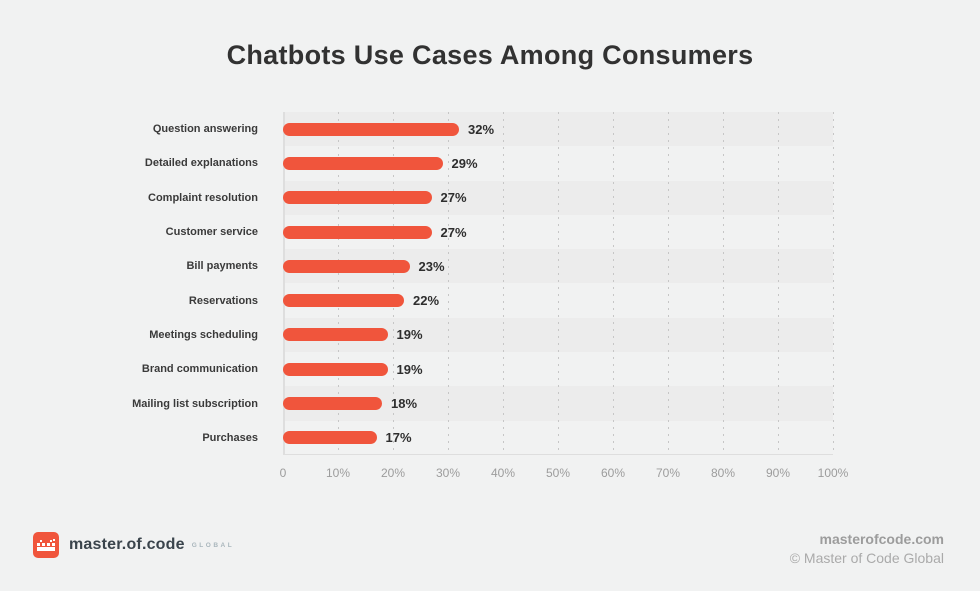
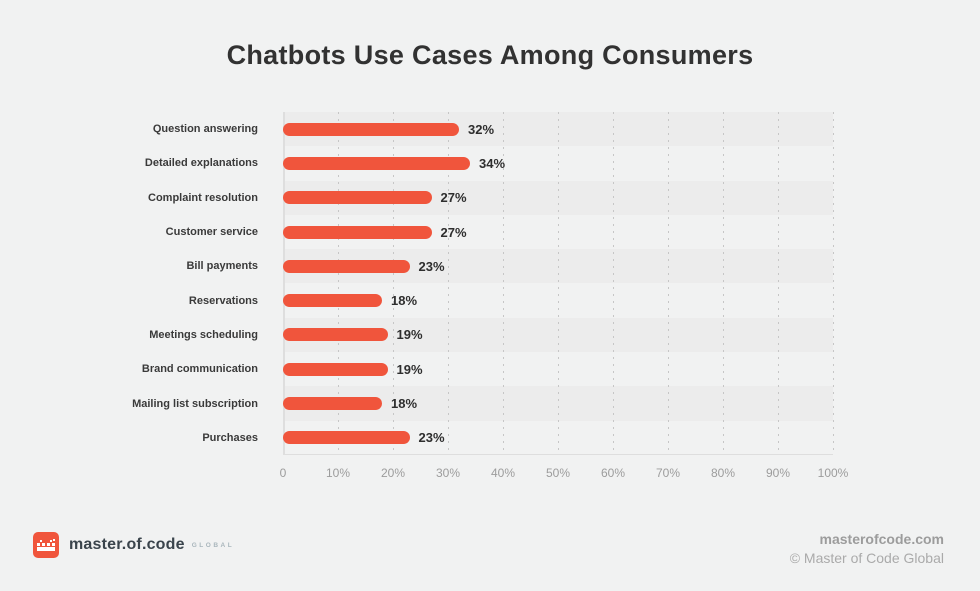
Detailed explanations: 29% -> 34%
Reservations: 22% -> 18%
Purchases: 17% -> 23%
